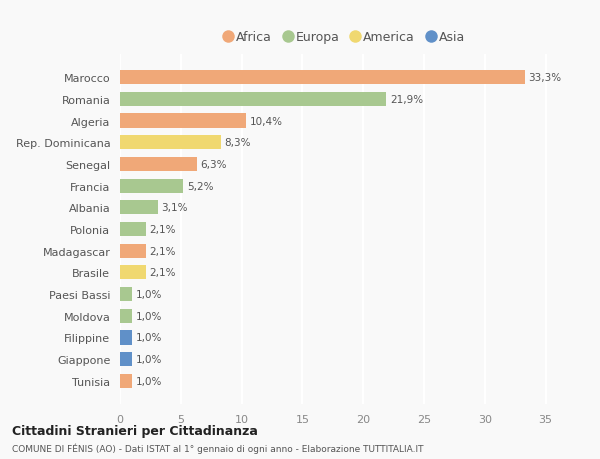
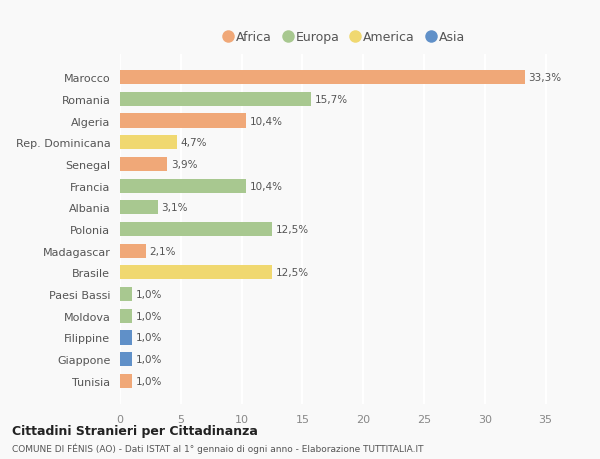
Romania: 21,9% -> 15,7%
Rep. Dominicana: 8,3% -> 4,7%
Senegal: 6,3% -> 3,9%
Francia: 5,2% -> 10,4%
Polonia: 2,1% -> 12,5%
Brasile: 2,1% -> 12,5%
